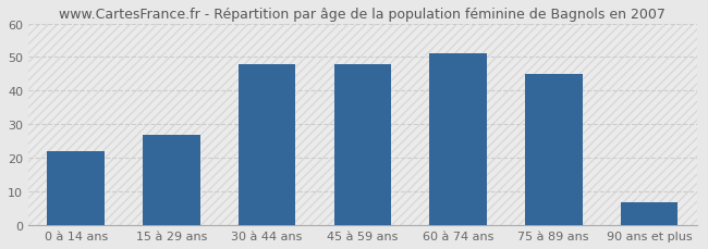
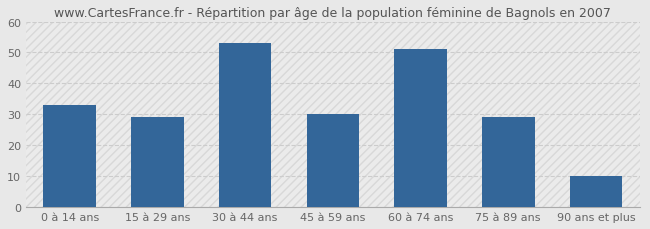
0 à 14 ans: 22 -> 33
15 à 29 ans: 27 -> 29
30 à 44 ans: 48 -> 53
45 à 59 ans: 48 -> 30
75 à 89 ans: 45 -> 29
90 ans et plus: 7 -> 10
